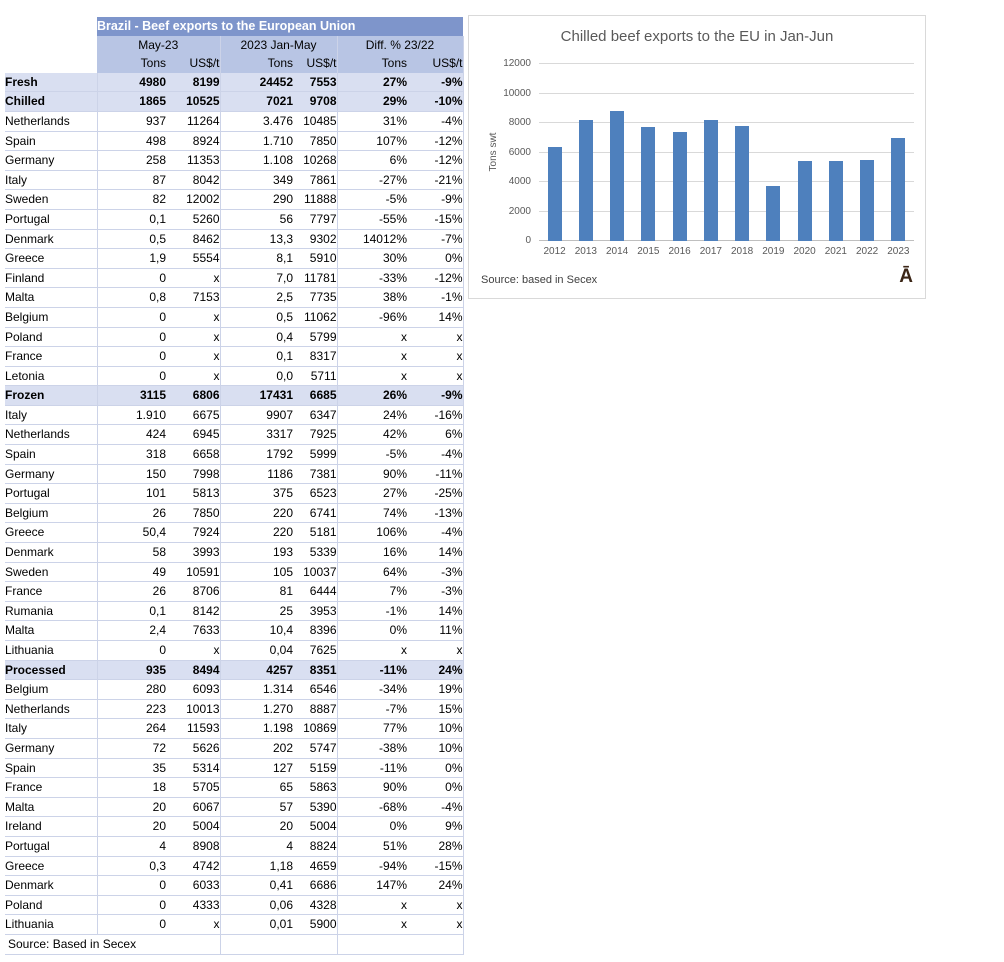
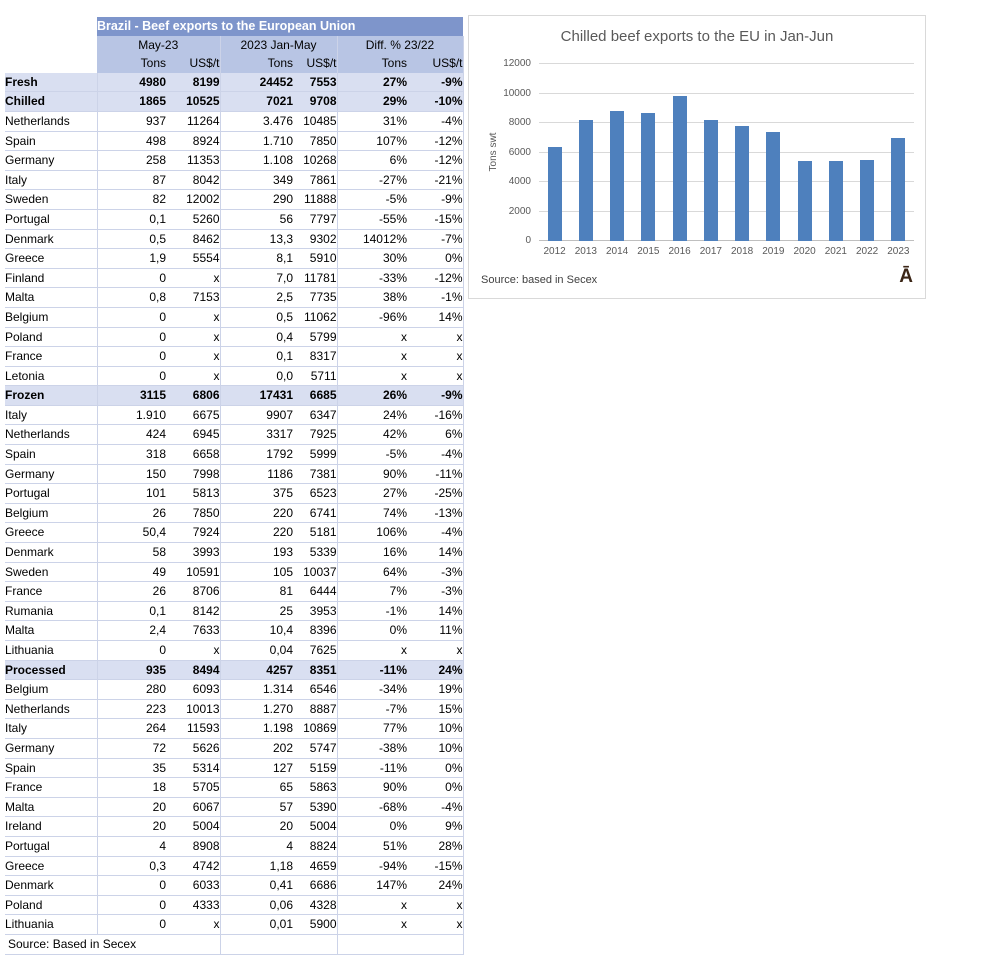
2015: 7700 -> 8700
2016: 7400 -> 9800
2019: 3700 -> 7400
